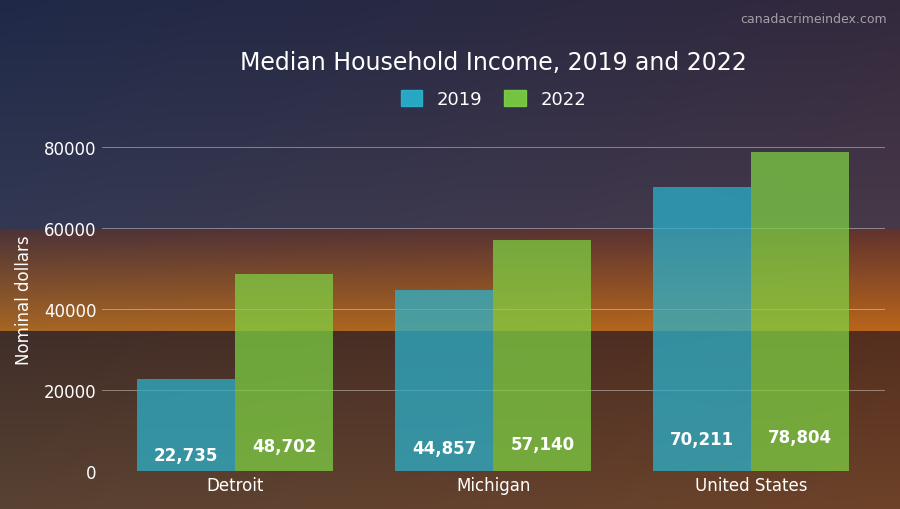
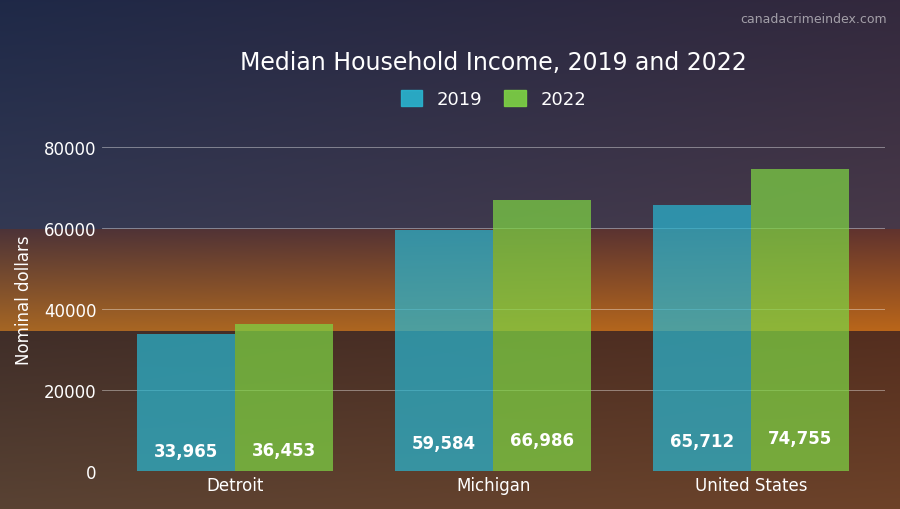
2019/Detroit: 22,735 -> 33,965
2022/Detroit: 48,702 -> 36,453
2019/Michigan: 44,857 -> 59,584
2022/Michigan: 57,140 -> 66,986
2019/United States: 70,211 -> 65,712
2022/United States: 78,804 -> 74,755
